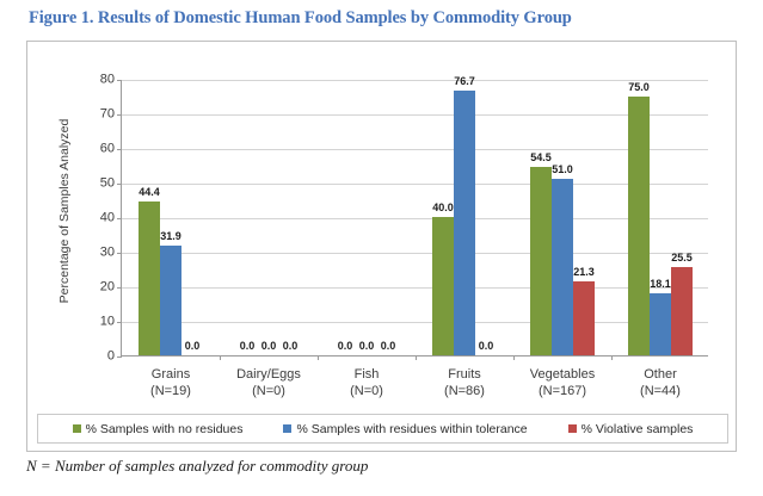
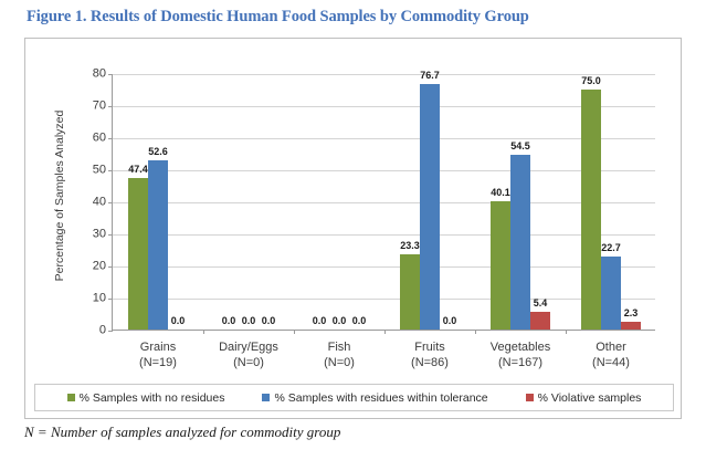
% Samples with no residues/Grains: 44.4 -> 47.4
% Samples with residues within tolerance/Grains: 31.9 -> 52.6
% Samples with no residues/Fruits: 40.0 -> 23.3
% Samples with no residues/Vegetables: 54.5 -> 40.1
% Samples with residues within tolerance/Vegetables: 51.0 -> 54.5
% Violative samples/Vegetables: 21.3 -> 5.4
% Samples with residues within tolerance/Other: 18.1 -> 22.7
% Violative samples/Other: 25.5 -> 2.3
